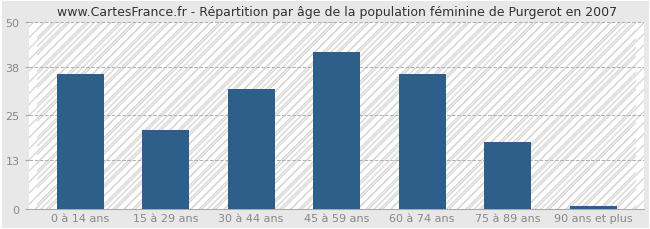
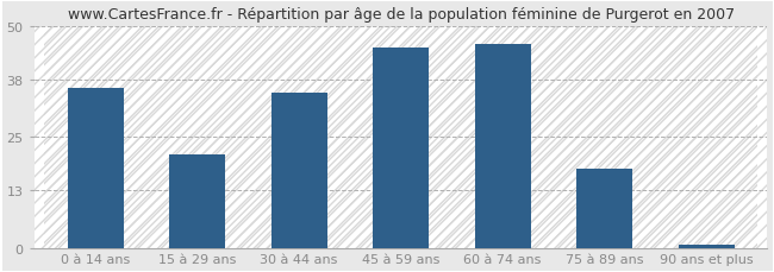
30 à 44 ans: 32 -> 35
45 à 59 ans: 42 -> 45
60 à 74 ans: 36 -> 46
